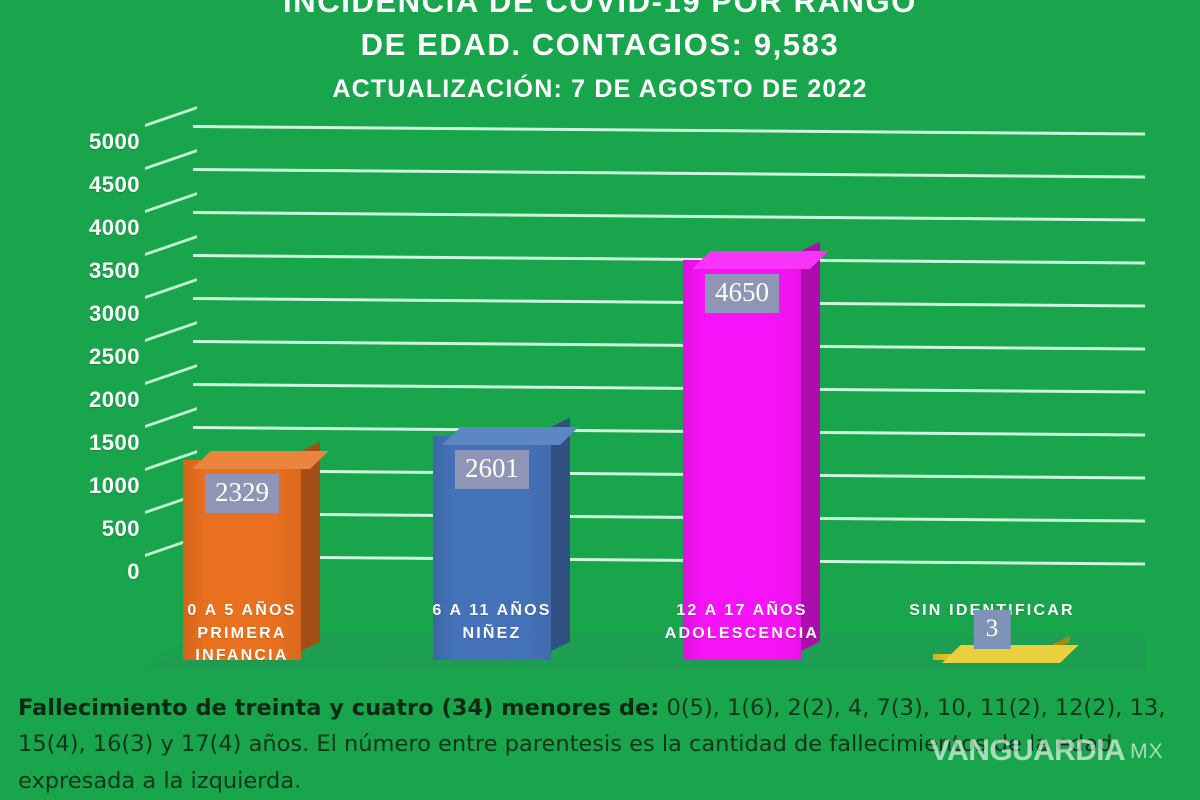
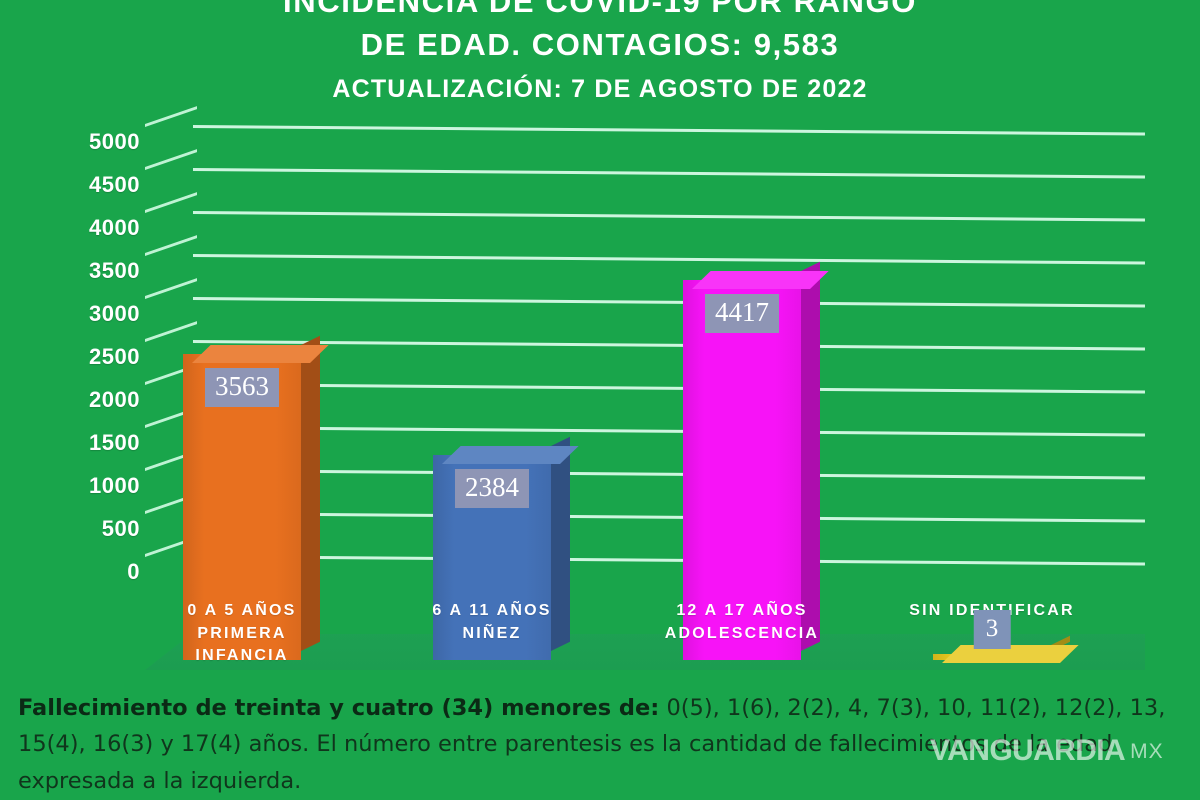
0 A 5 AÑOS PRIMERA INFANCIA: 2329 -> 3563
6 A 11 AÑOS NIÑEZ: 2601 -> 2384
12 A 17 AÑOS ADOLESCENCIA: 4650 -> 4417
